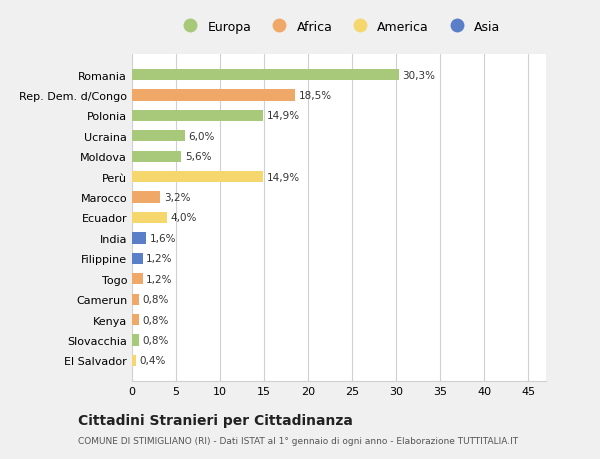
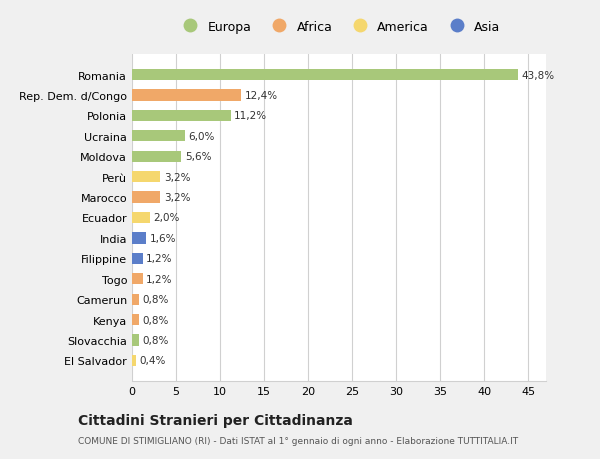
Romania: 30,3% -> 43,8%
Rep. Dem. d/Congo: 18,5% -> 12,4%
Polonia: 14,9% -> 11,2%
Perù: 14,9% -> 3,2%
Ecuador: 4,0% -> 2,0%
